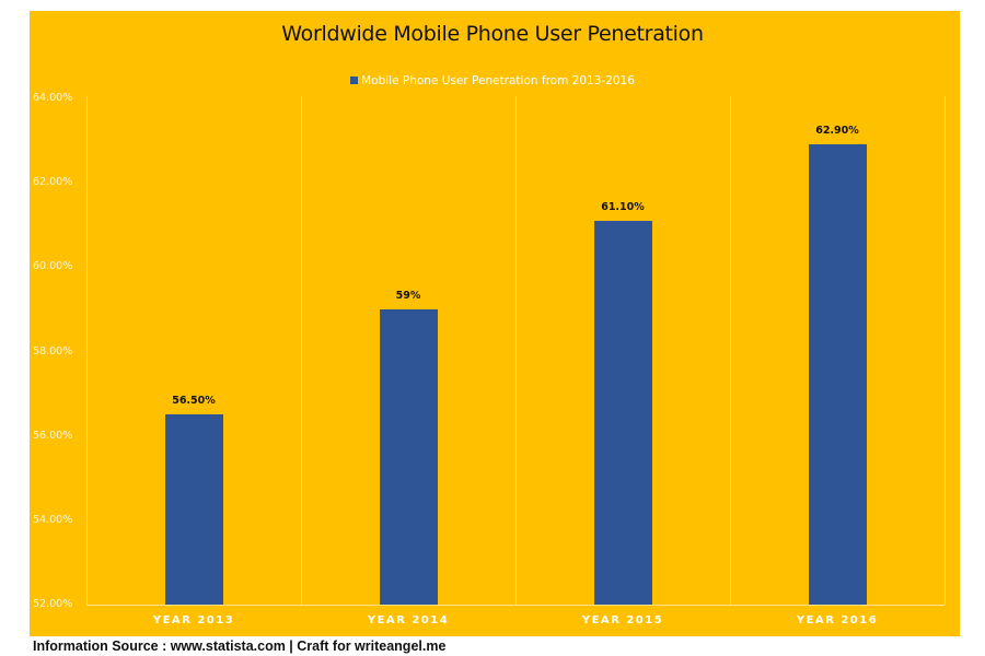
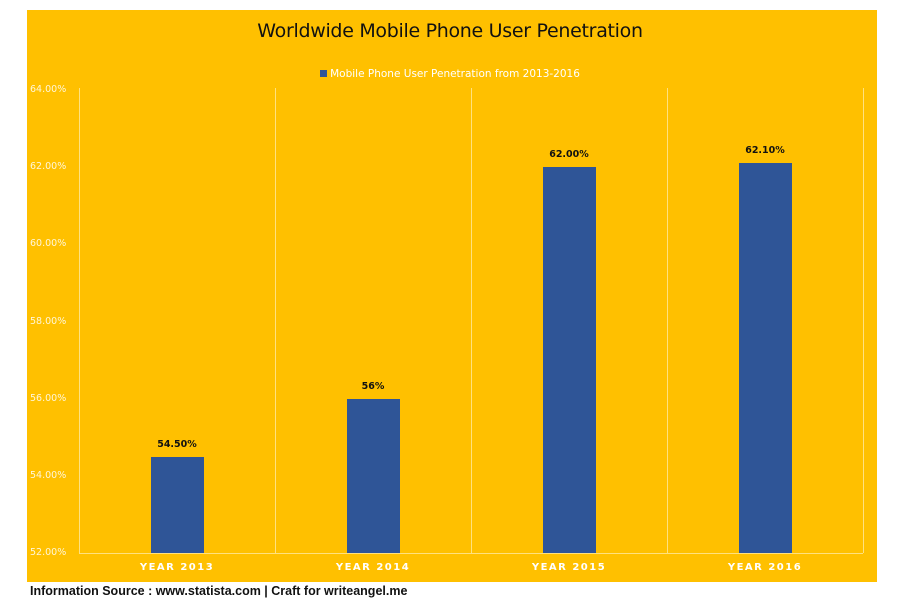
YEAR 2013: 56.50% -> 54.50%
YEAR 2014: 59% -> 56%
YEAR 2015: 61.10% -> 62.00%
YEAR 2016: 62.90% -> 62.10%
